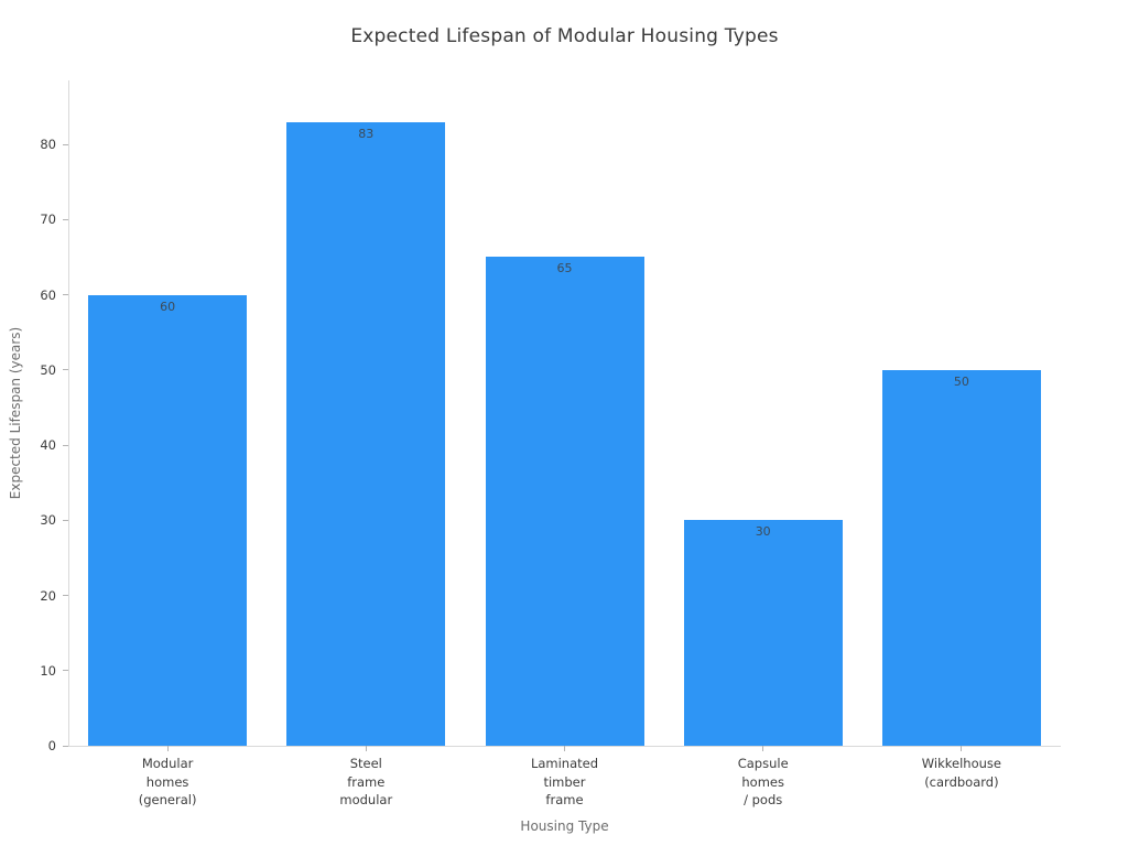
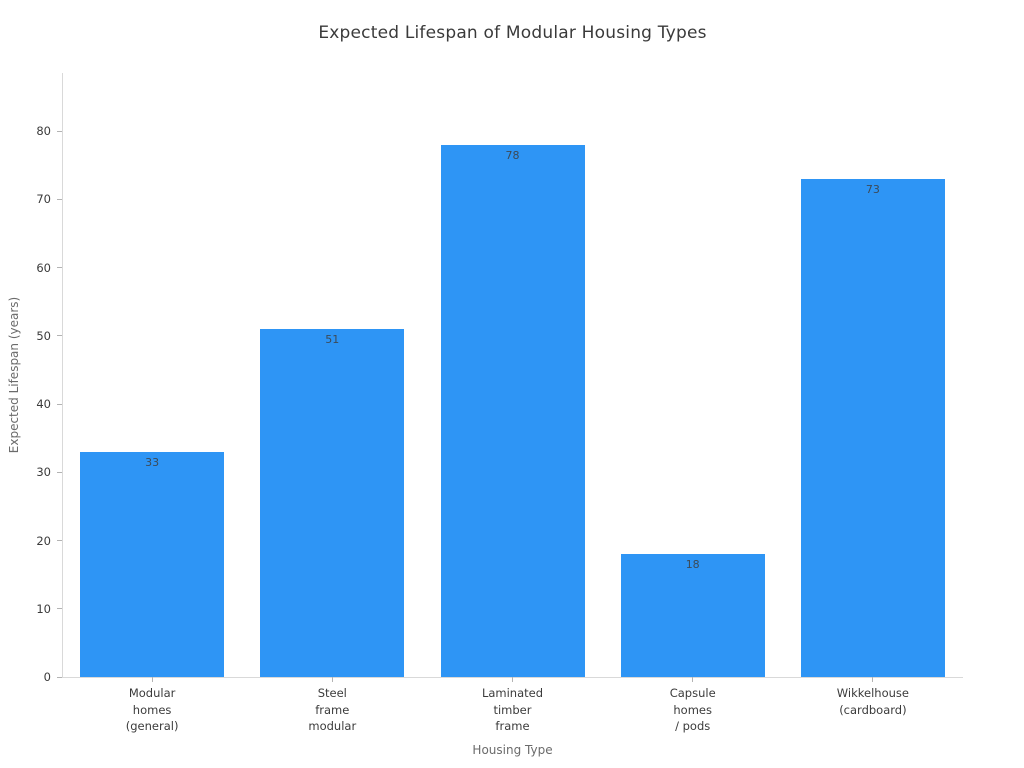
Modular homes (general): 60 -> 33
Steel frame modular: 83 -> 51
Laminated timber frame: 65 -> 78
Capsule homes / pods: 30 -> 18
Wikkelhouse (cardboard): 50 -> 73
